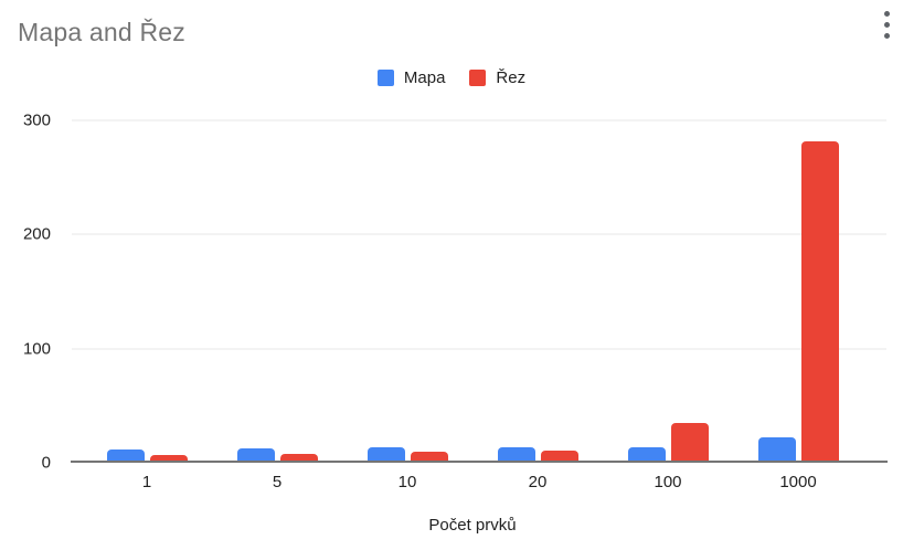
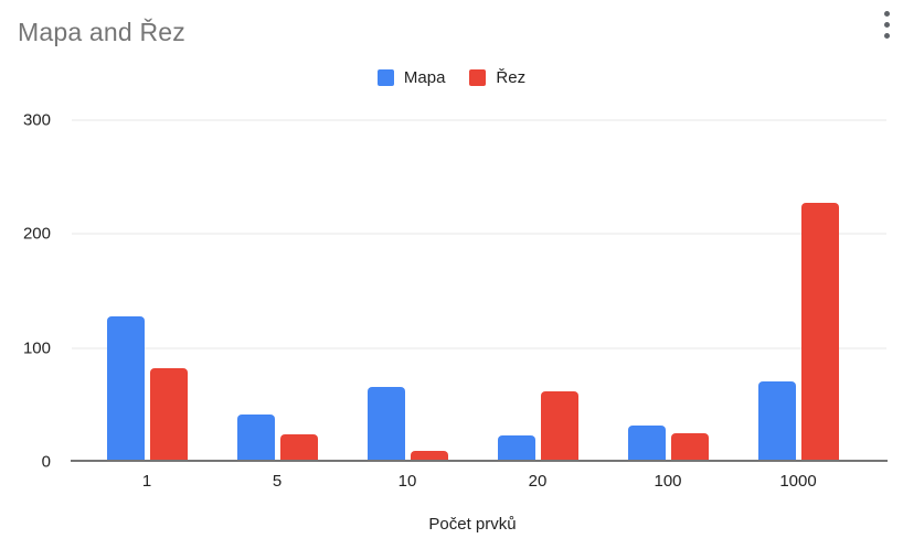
Mapa/1: 12 -> 128
Řez/1: 7 -> 82
Mapa/5: 13 -> 42
Řez/5: 8 -> 24
Mapa/10: 14 -> 66
Mapa/20: 14 -> 23
Řez/20: 11 -> 62
Mapa/100: 14 -> 32
Řez/100: 35 -> 25
Mapa/1000: 22 -> 71
Řez/1000: 282 -> 227
